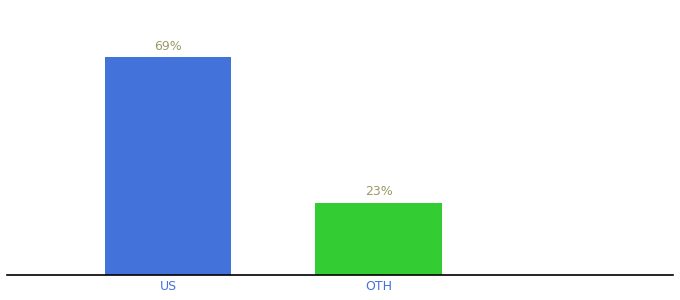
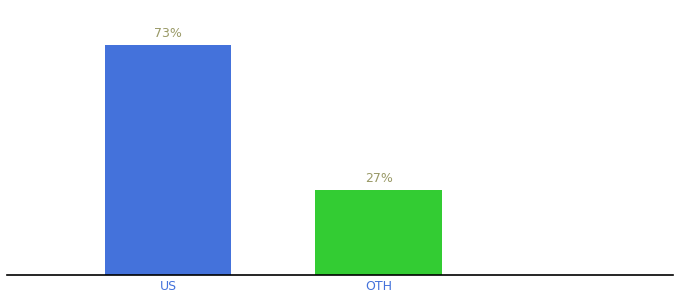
US: 69% -> 73%
OTH: 23% -> 27%
